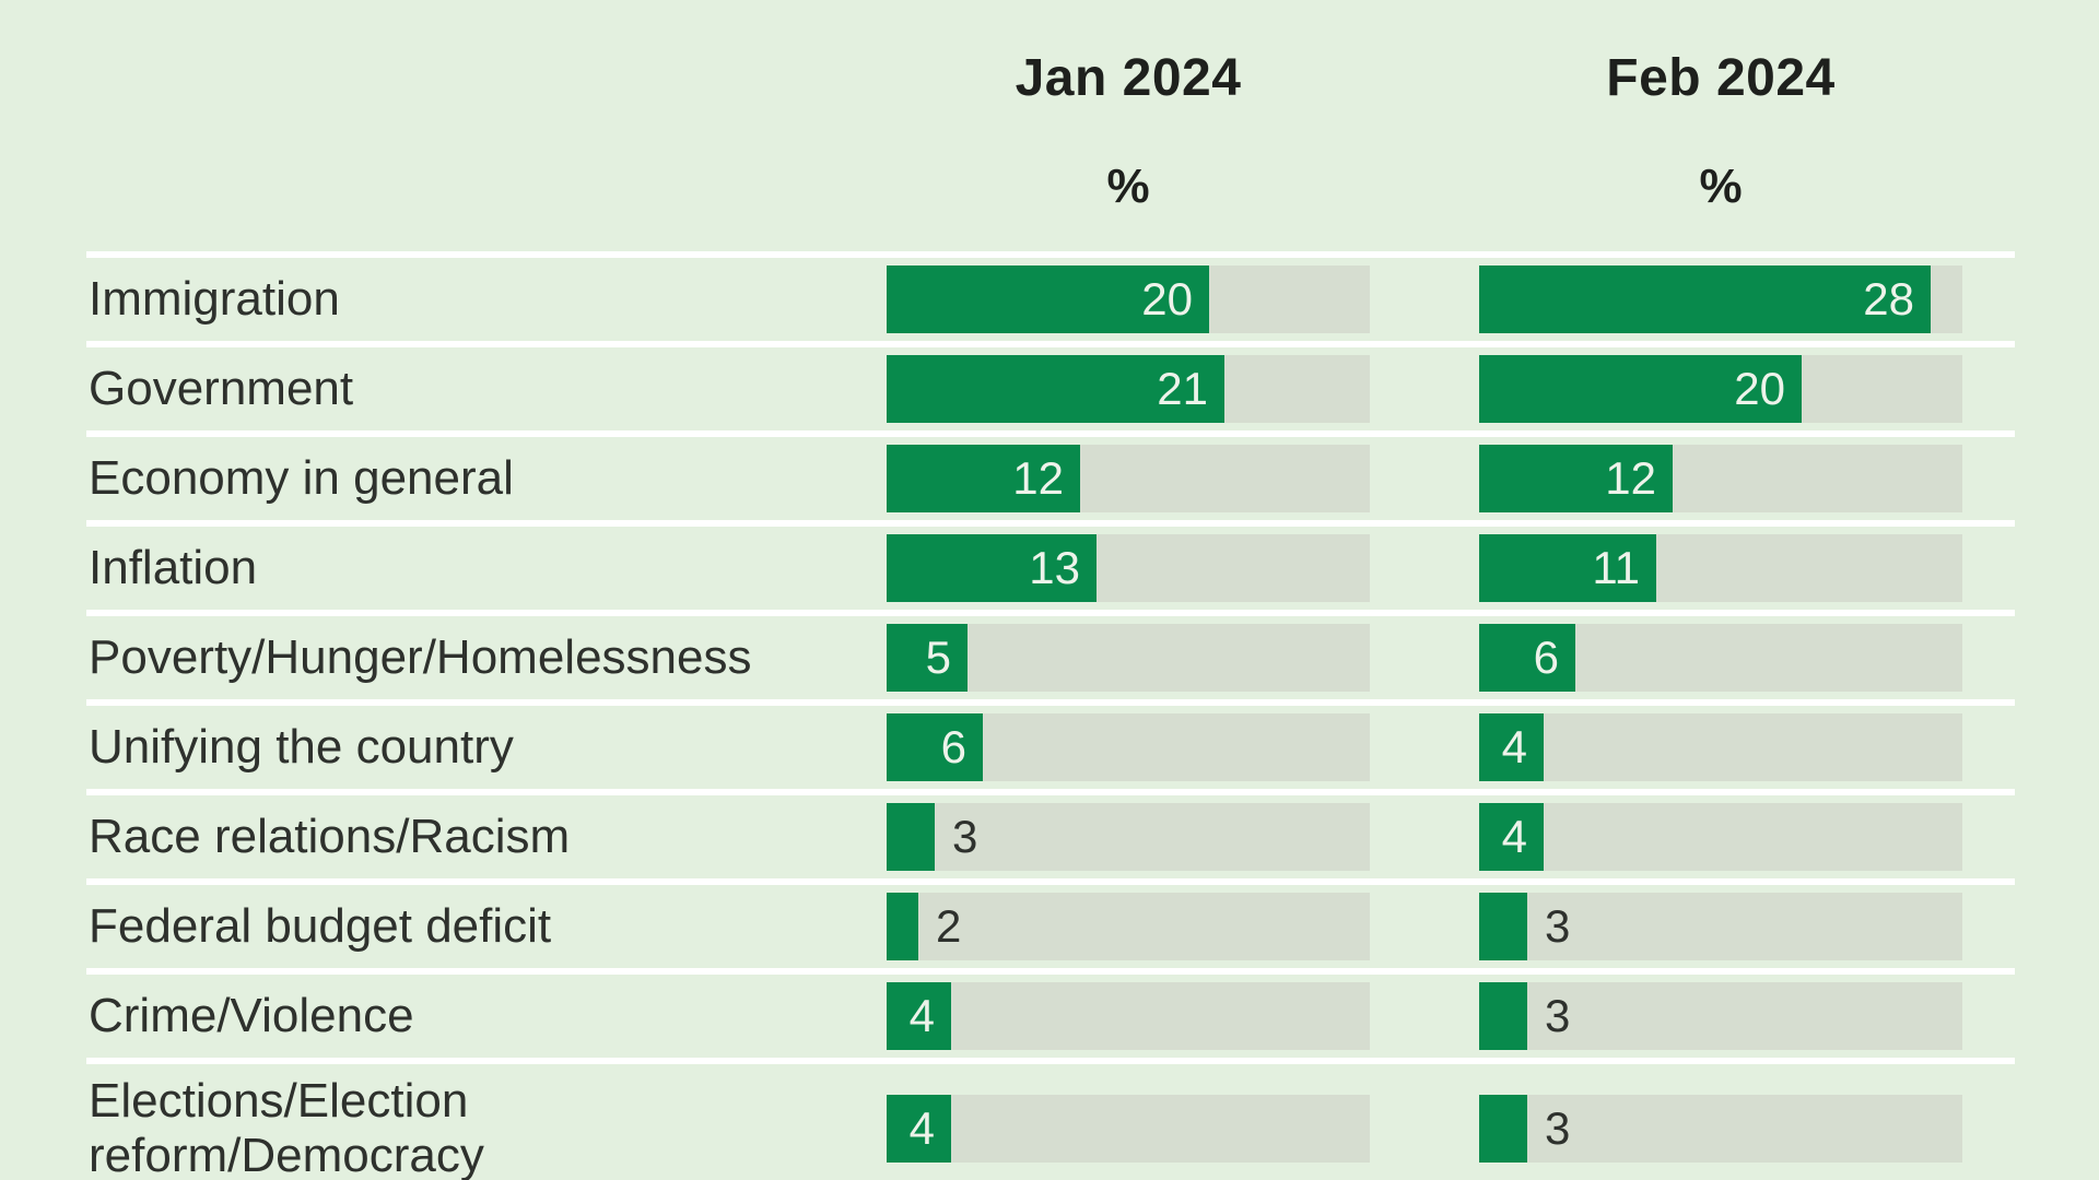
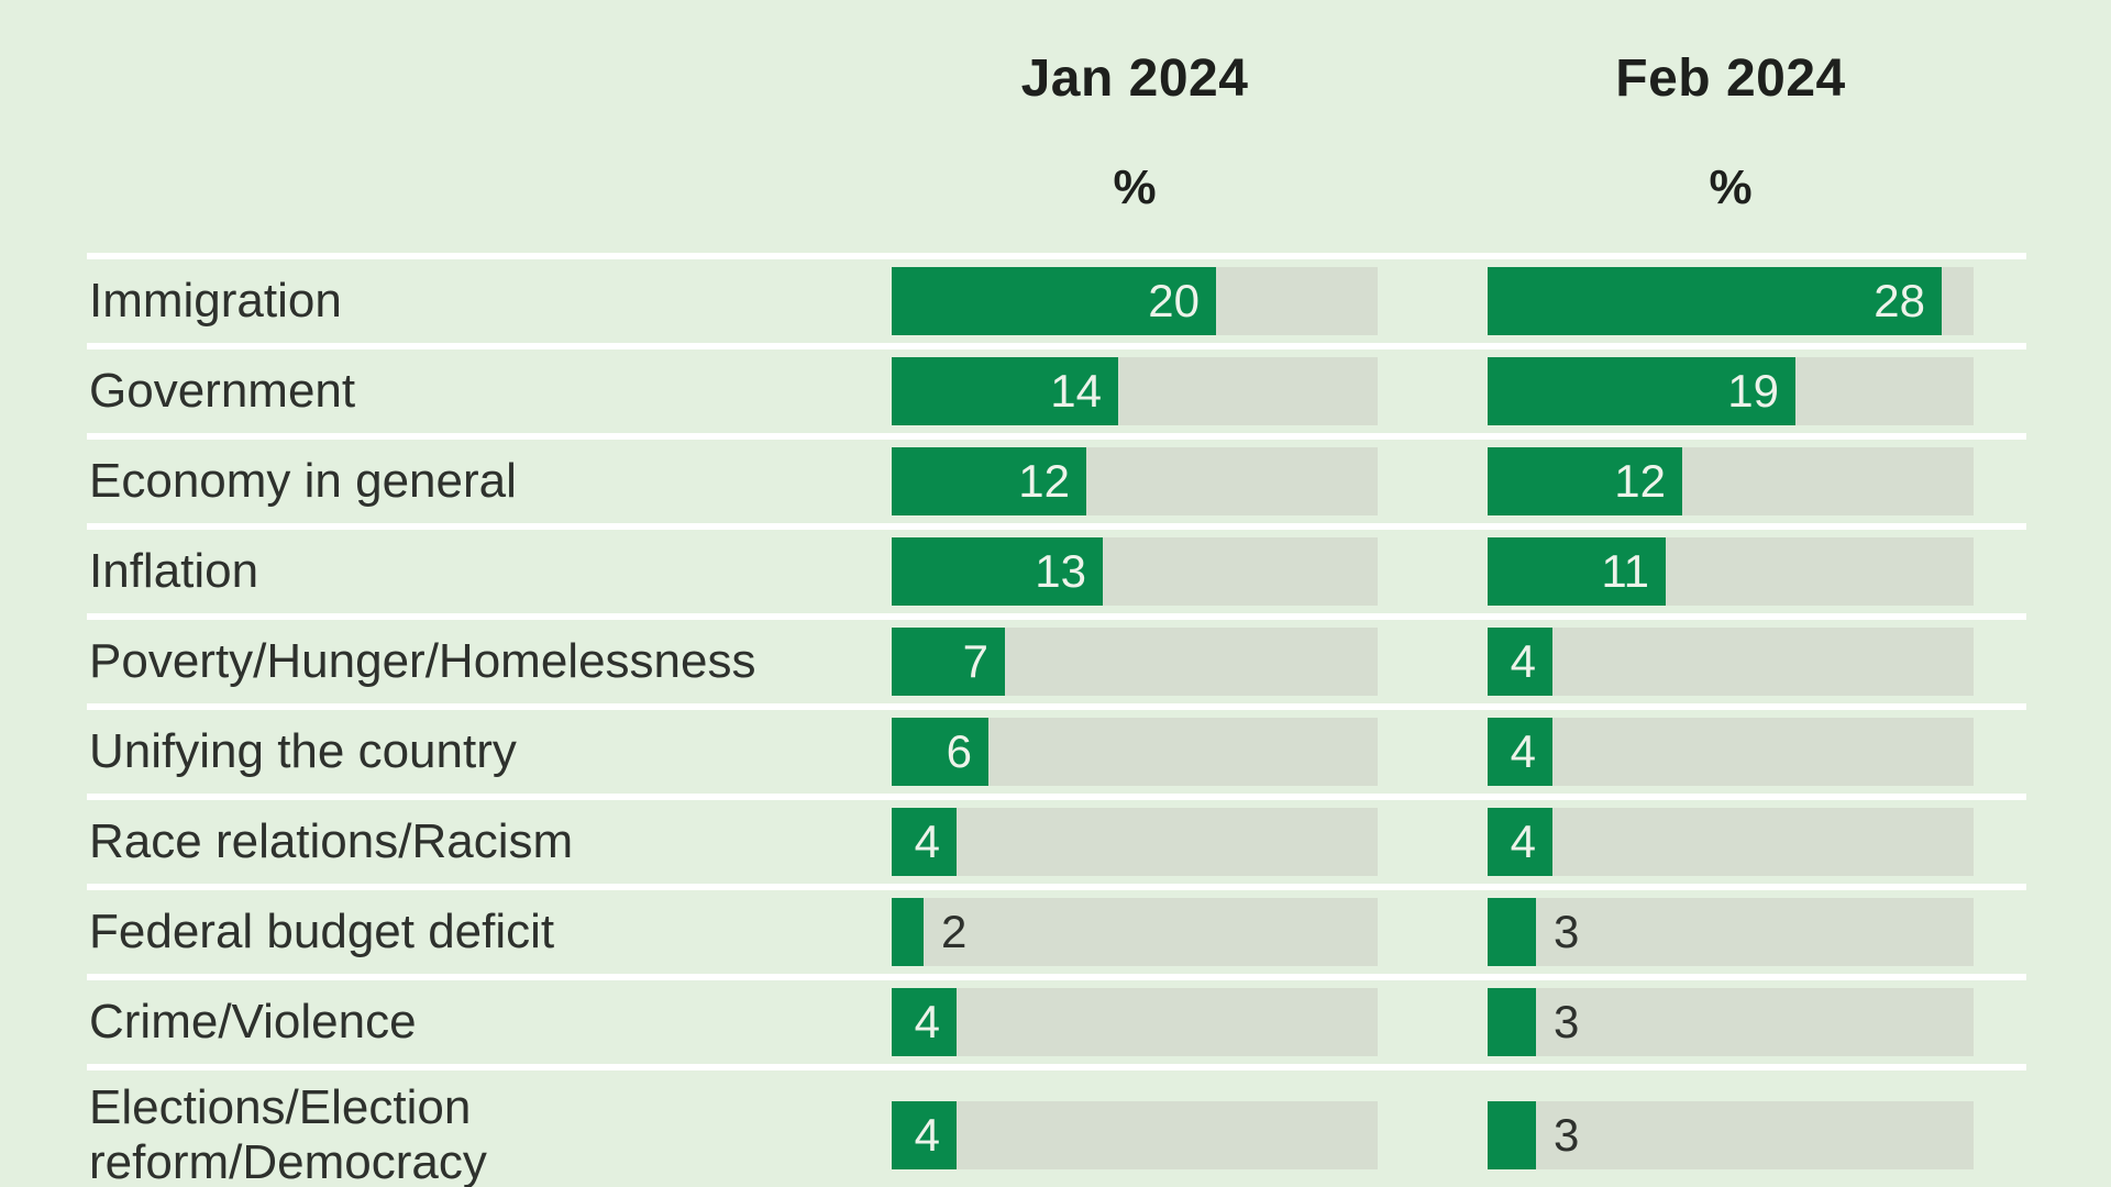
Jan 2024/Government: 21 -> 14
Feb 2024/Government: 20 -> 19
Jan 2024/Poverty/Hunger/Homelessness: 5 -> 7
Feb 2024/Poverty/Hunger/Homelessness: 6 -> 4
Jan 2024/Race relations/Racism: 3 -> 4
